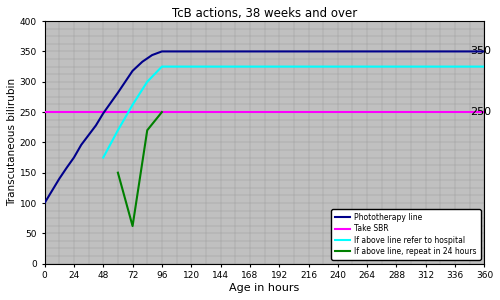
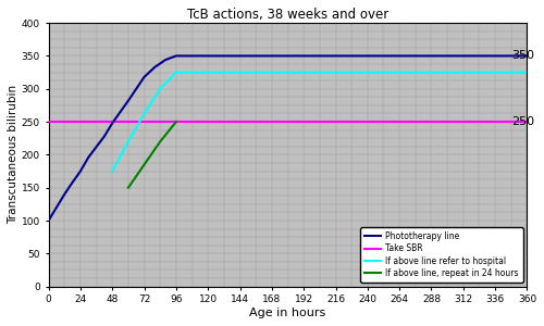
If above line, repeat in 24 hours/72: 62 -> 185
